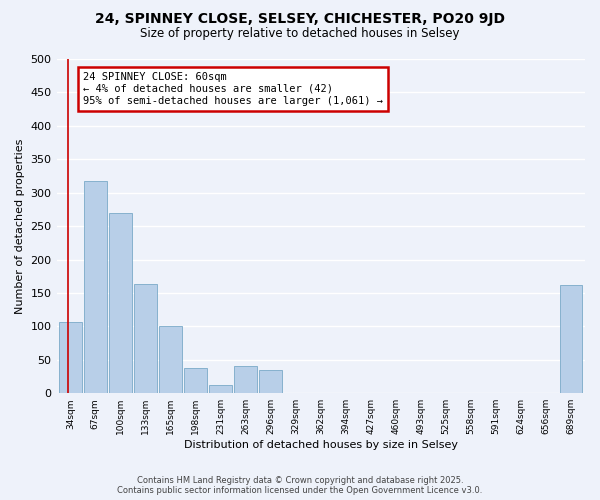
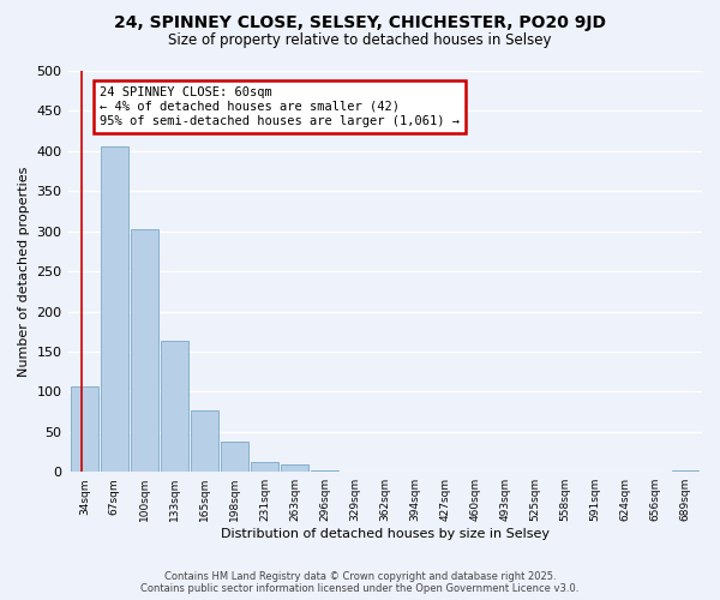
67sqm: 318 -> 405
100sqm: 270 -> 302
165sqm: 100 -> 77
263sqm: 40 -> 9
296sqm: 34 -> 2
689sqm: 162 -> 2
